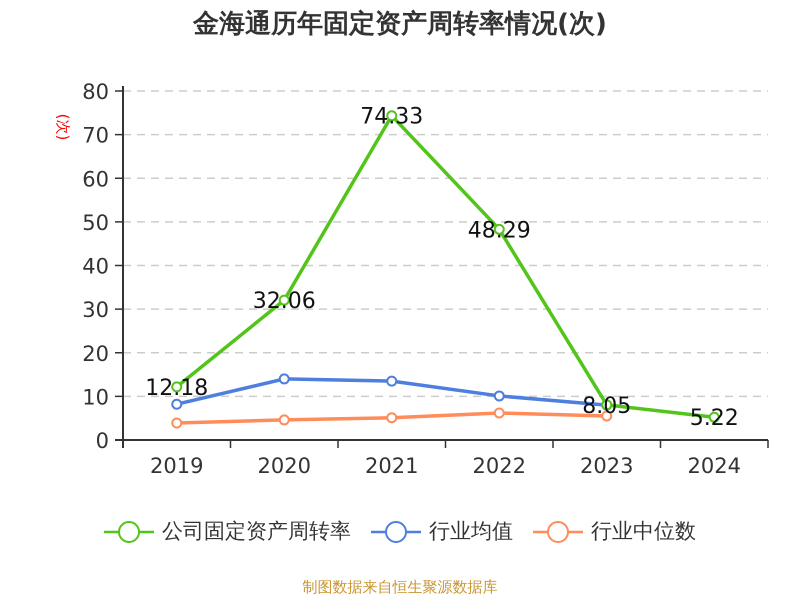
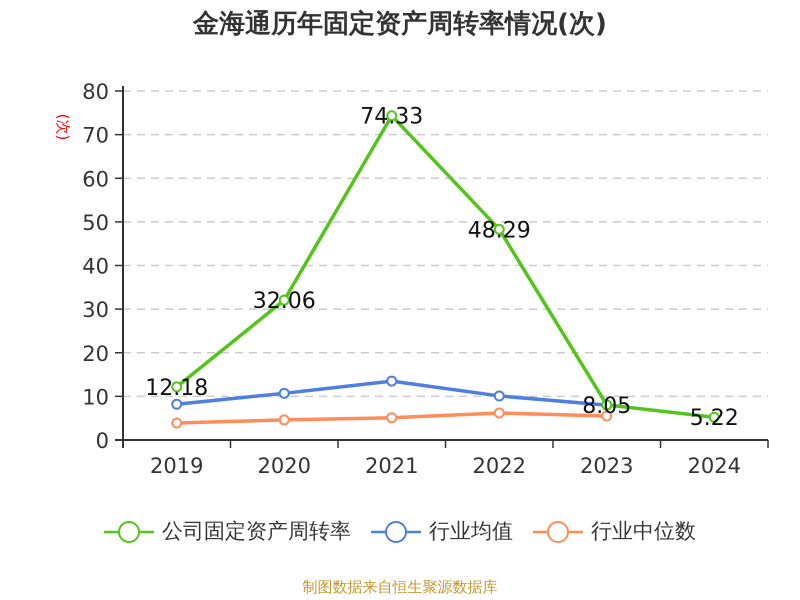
行业均值/2020: 14 -> 11
